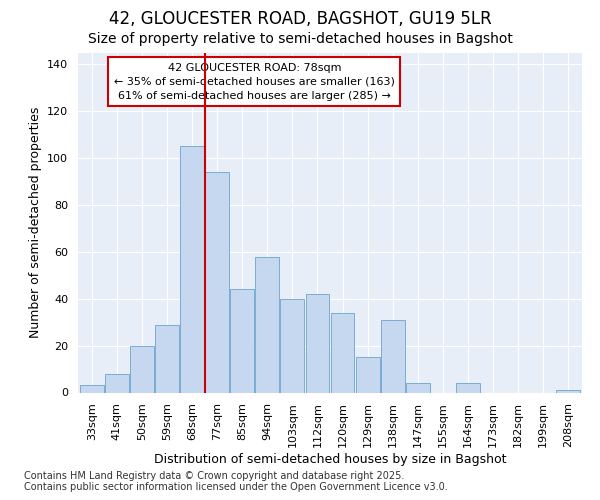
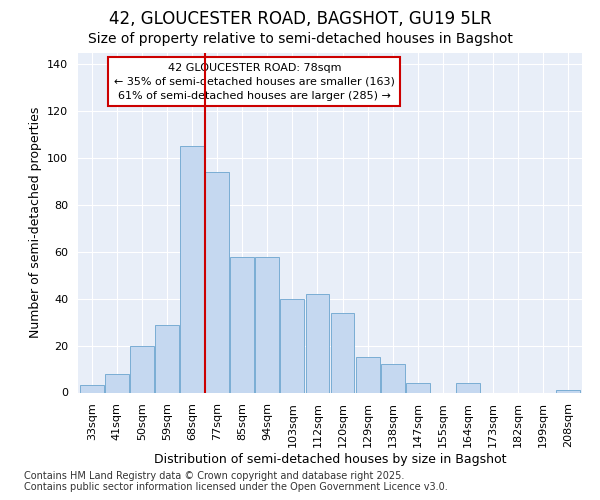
85sqm: 44 -> 58
138sqm: 31 -> 12
